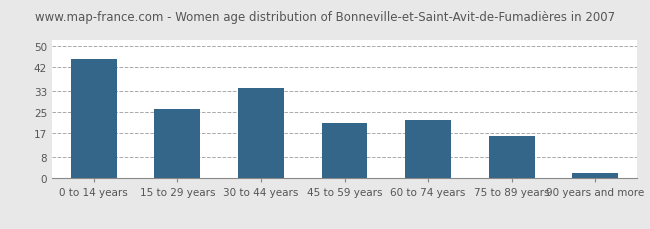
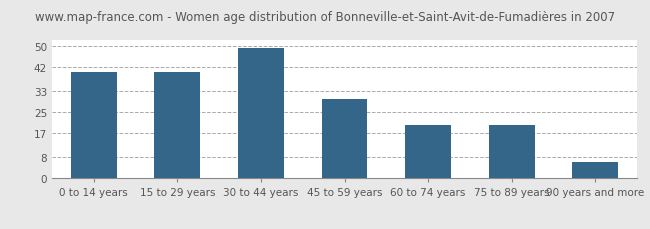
0 to 14 years: 45 -> 40
15 to 29 years: 26 -> 40
30 to 44 years: 34 -> 49
45 to 59 years: 21 -> 30
60 to 74 years: 22 -> 20
75 to 89 years: 16 -> 20
90 years and more: 2 -> 6
